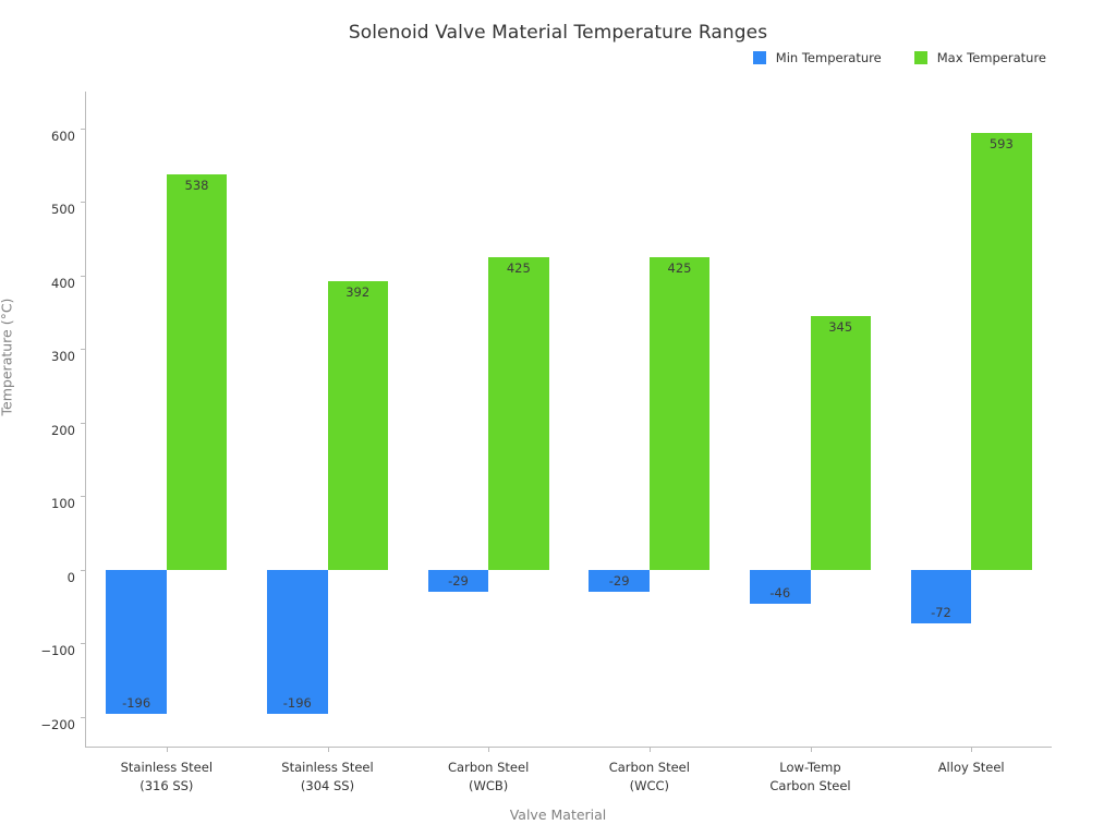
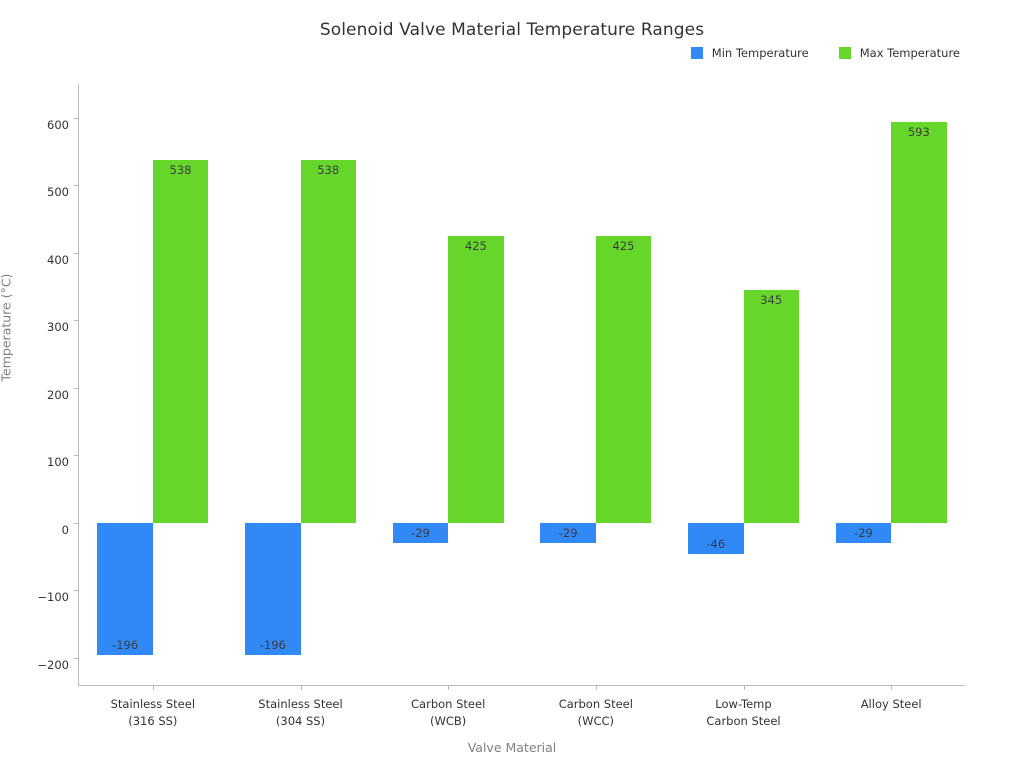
Max Temperature/Stainless Steel (304 SS): 392 -> 538
Min Temperature/Alloy Steel: -72 -> -29
